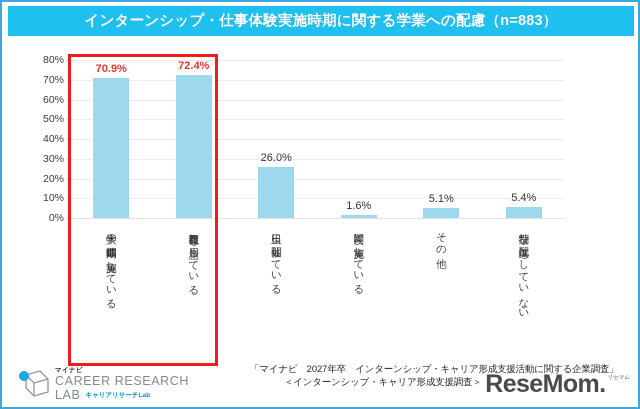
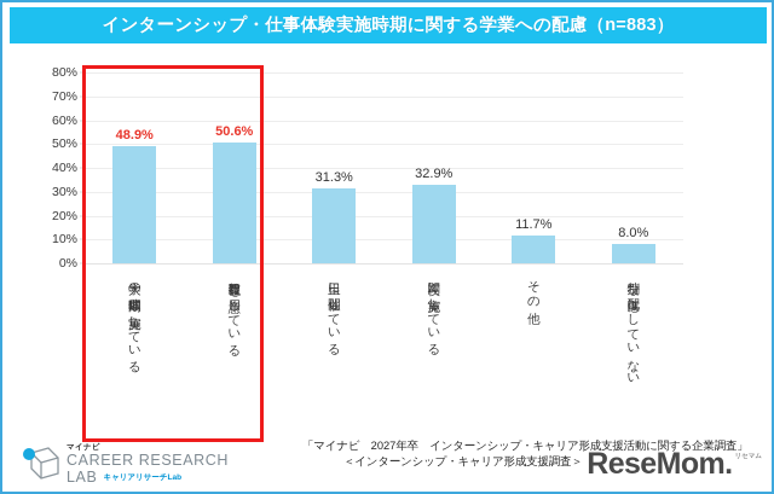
大学の休暇期間に実施している: 70.9% -> 48.9%
複数日程を用意している: 72.4% -> 50.6%
土日に開催している: 26.0% -> 31.3%
夜間に実施している: 1.6% -> 32.9%
その他: 5.1% -> 11.7%
特別な配慮はしていない: 5.4% -> 8.0%
